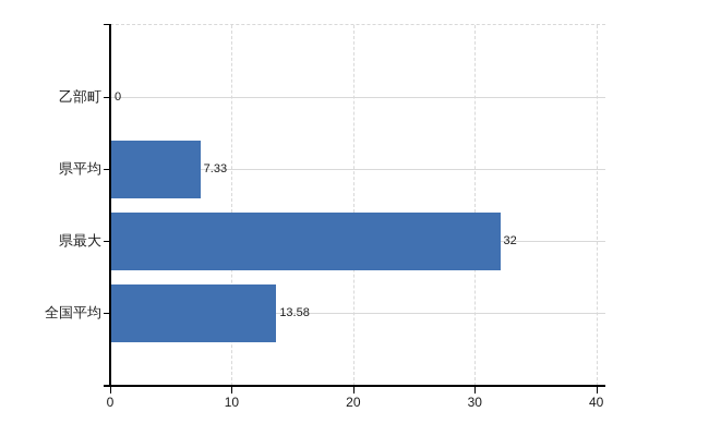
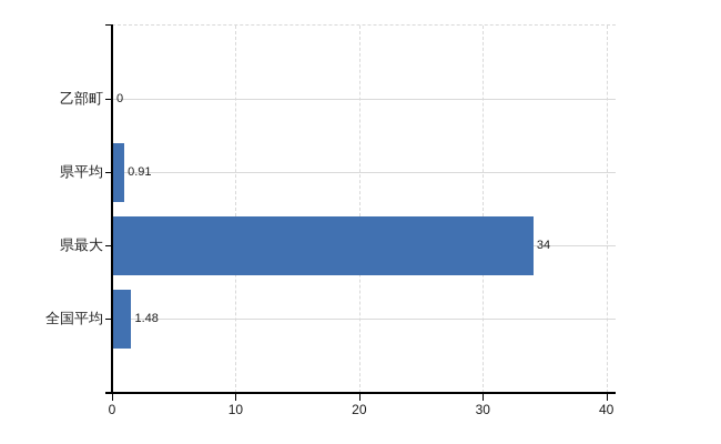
県平均: 7.33 -> 0.91
県最大: 32 -> 34
全国平均: 13.58 -> 1.48
